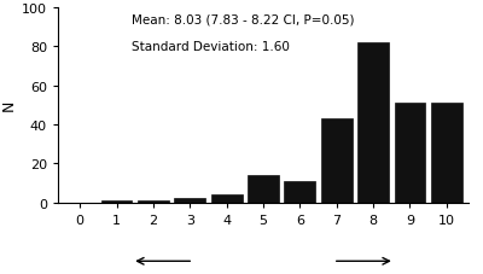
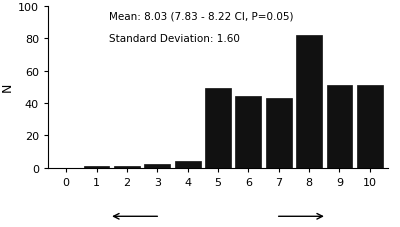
5: 14 -> 49
6: 11 -> 44
